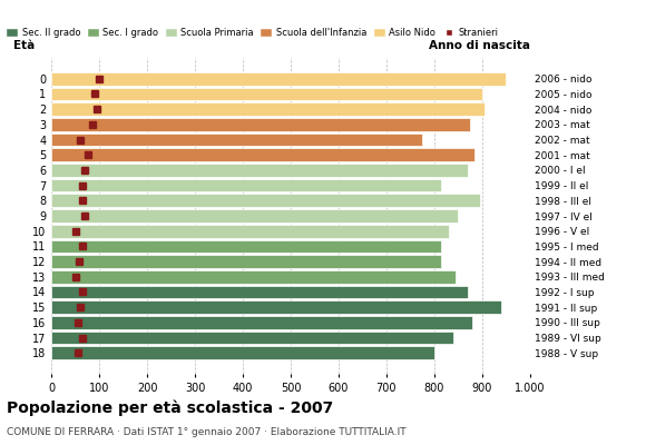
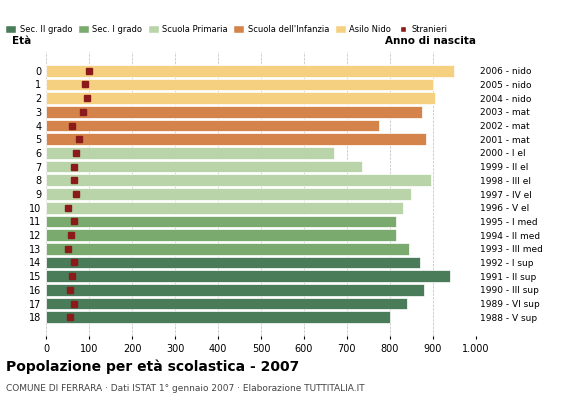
6: 870 -> 670
7: 815 -> 735
